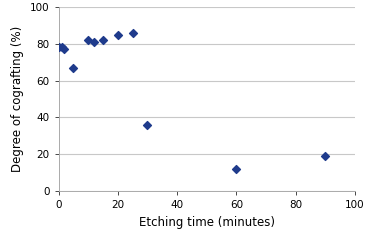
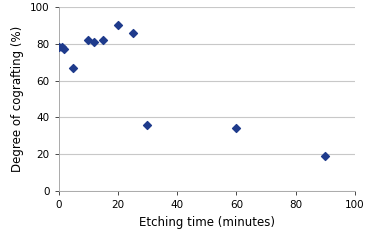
20: 85 -> 90
60: 12 -> 34
